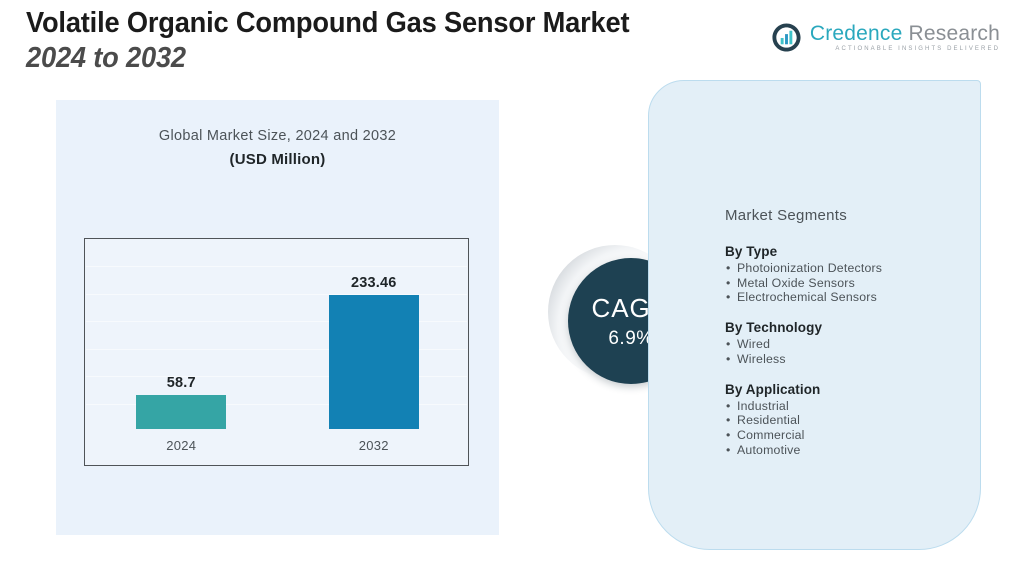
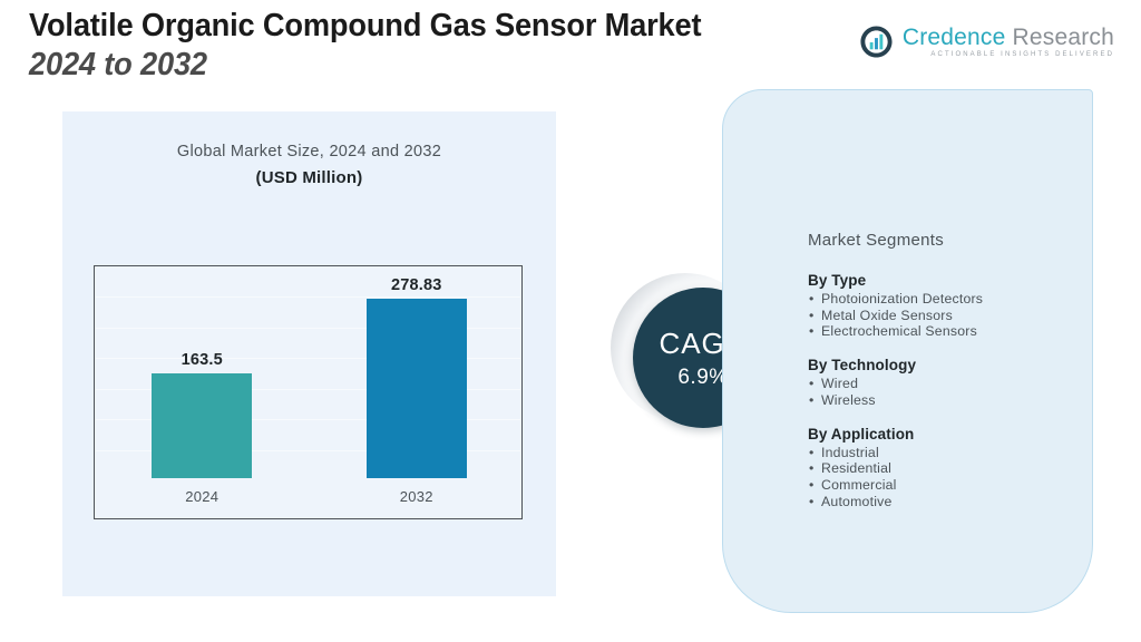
2024: 58.7 -> 163.5
2032: 233.46 -> 278.83
